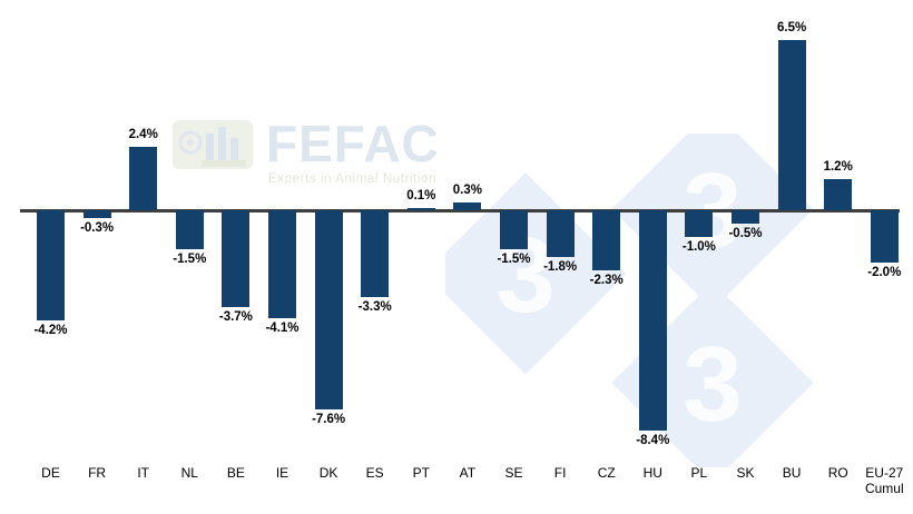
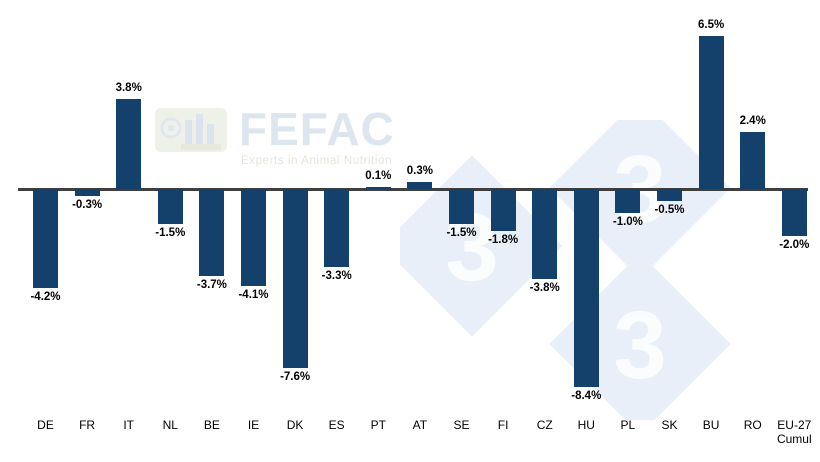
IT: 2.4% -> 3.8%
CZ: -2.3% -> -3.8%
RO: 1.2% -> 2.4%
